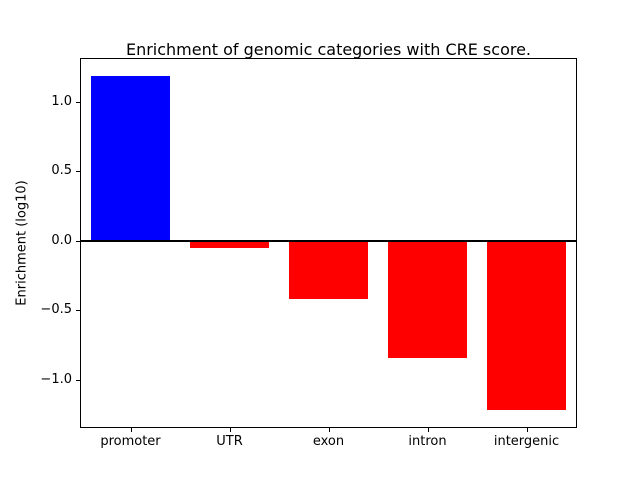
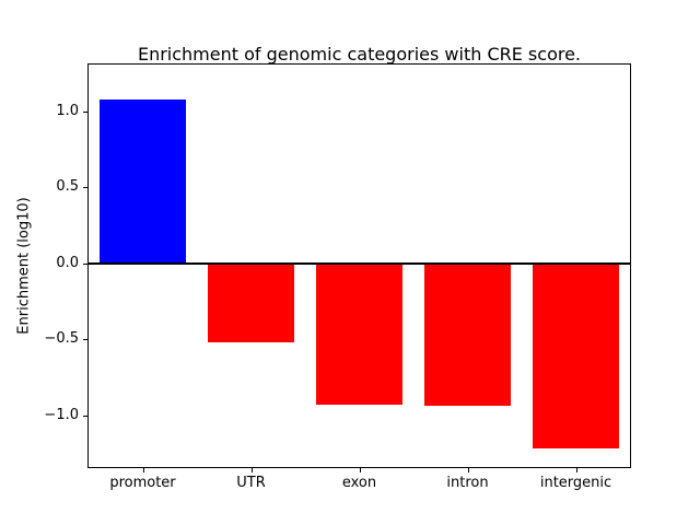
promoter: 1.19 -> 1.08
UTR: -0.05 -> -0.52
exon: -0.42 -> -0.93
intron: -0.84 -> -0.94
